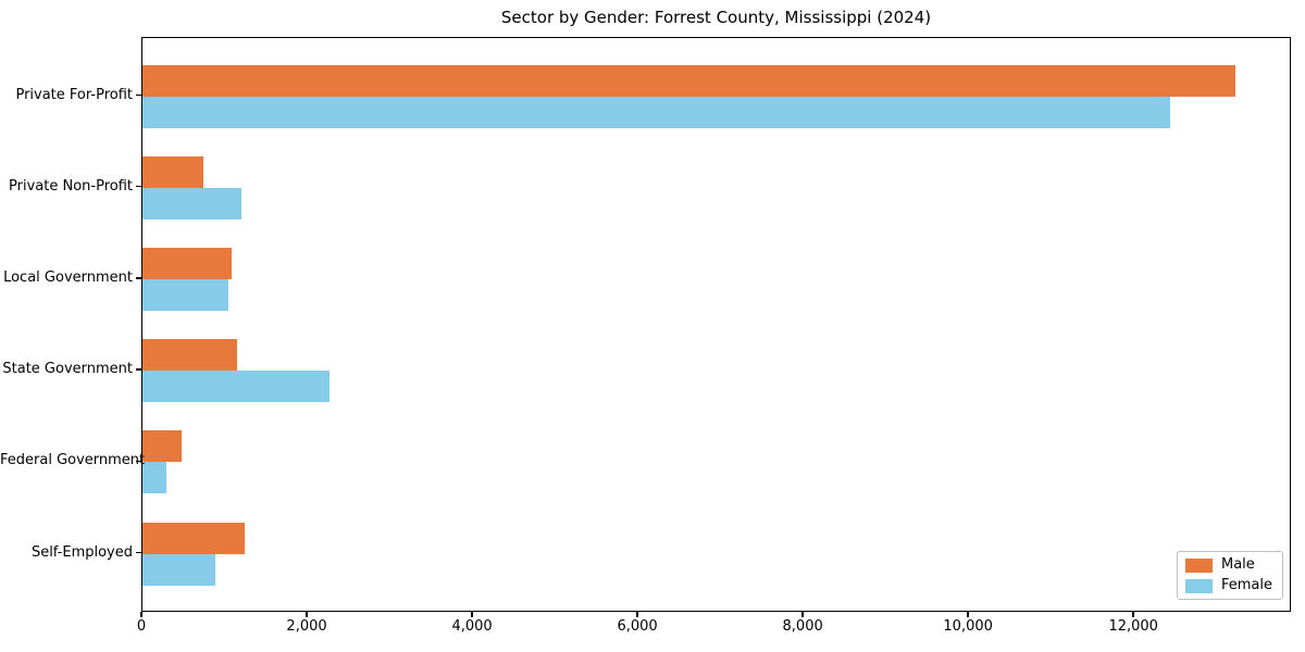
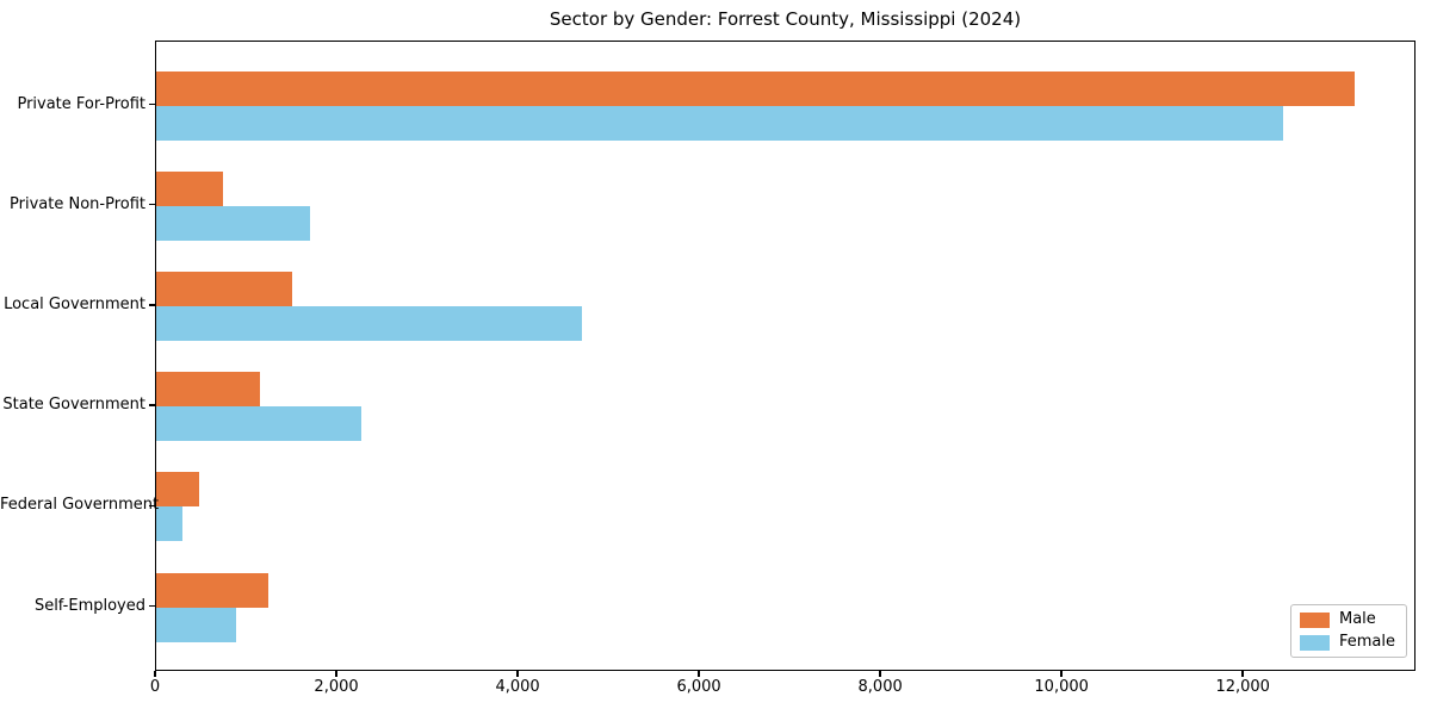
Female/Private Non-Profit: 1200 -> 1700
Male/Local Government: 1100 -> 1500
Female/Local Government: 1000 -> 4700
